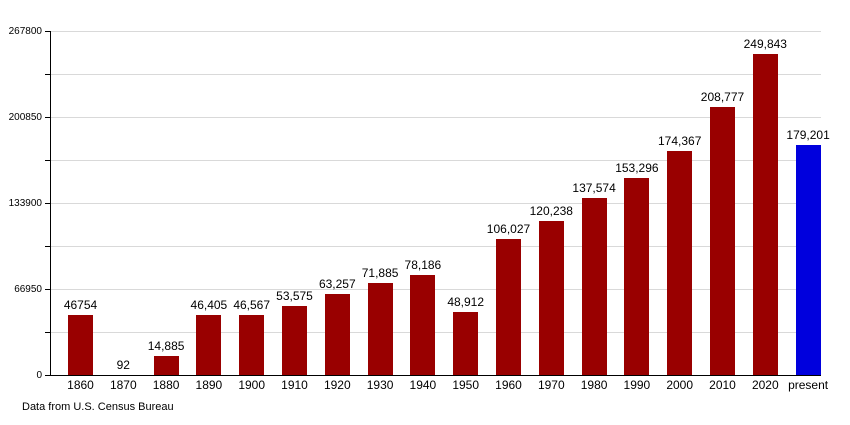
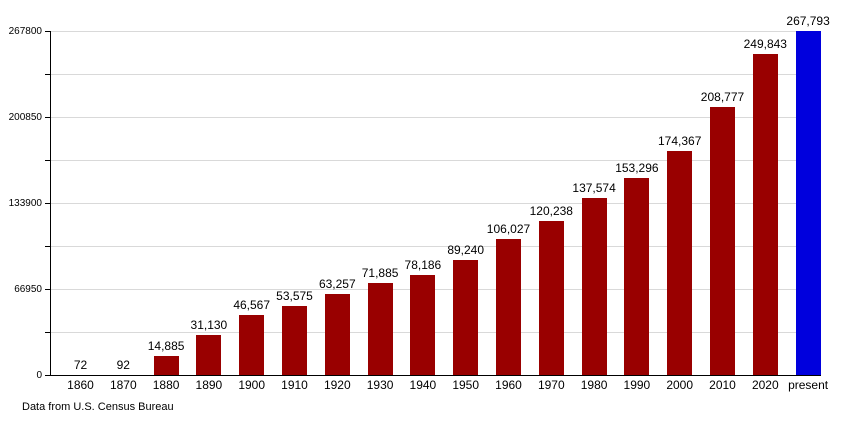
1860: 46754 -> 72
1890: 46,405 -> 31,130
1950: 48,912 -> 89,240
present: 179,201 -> 267,793
